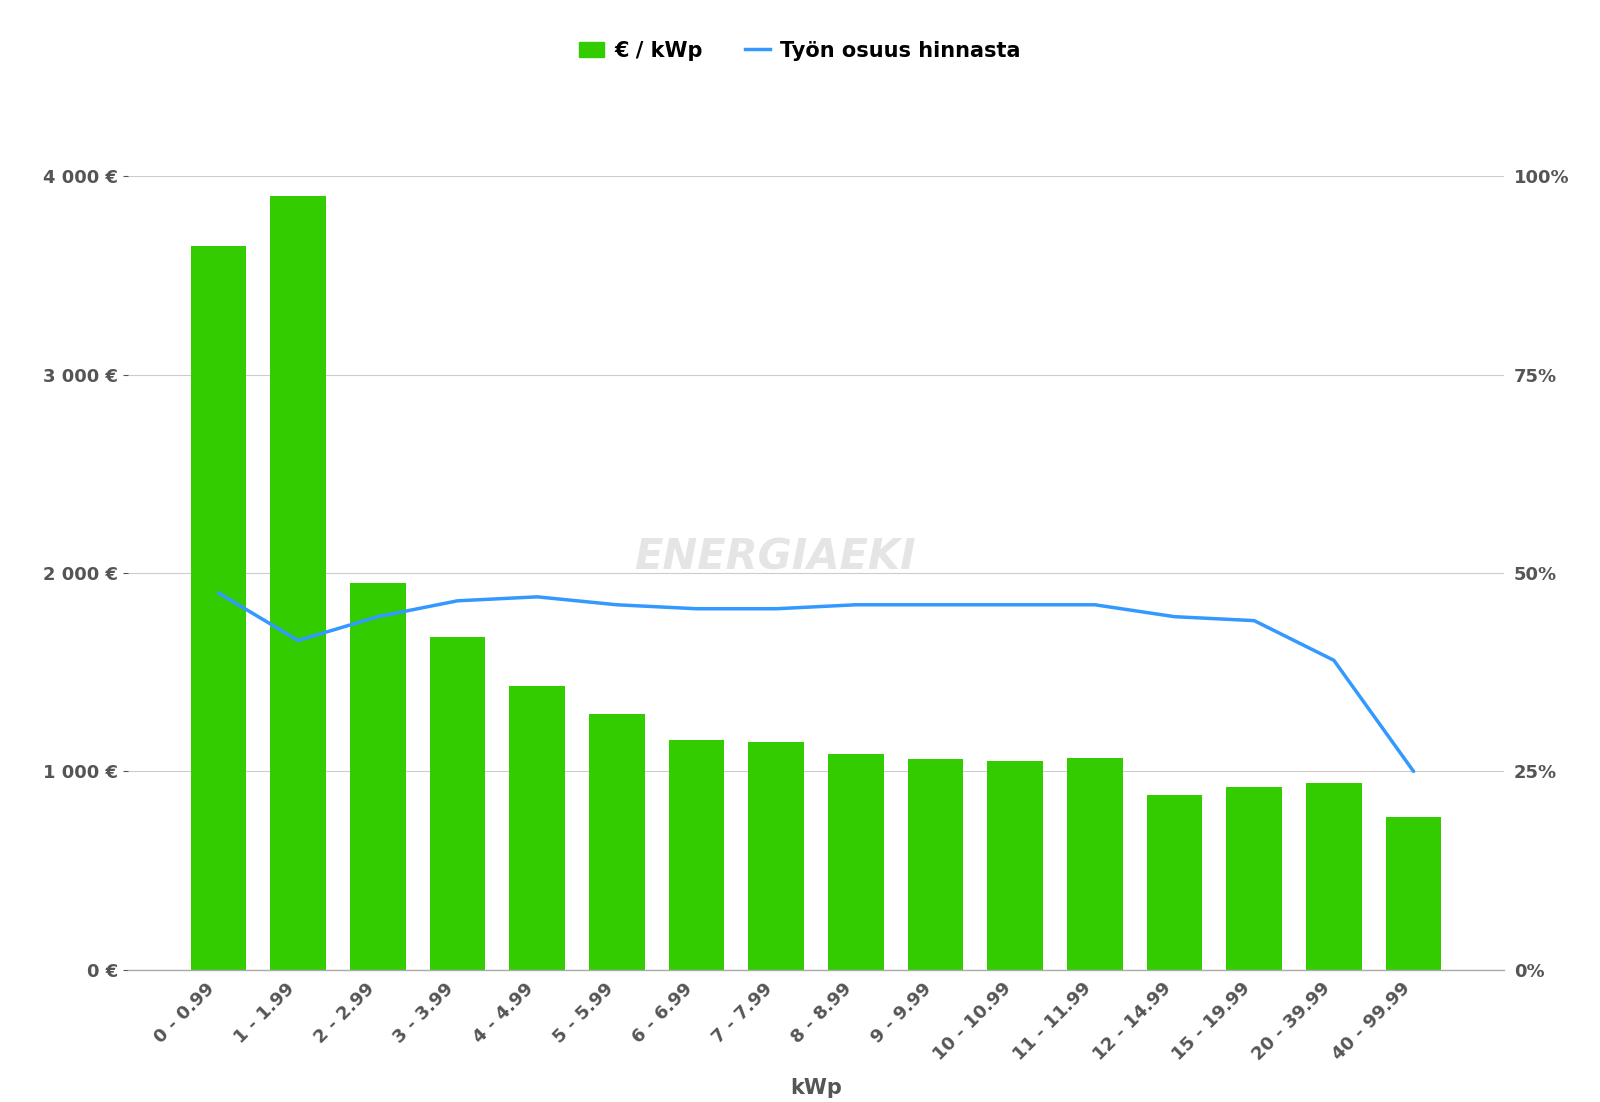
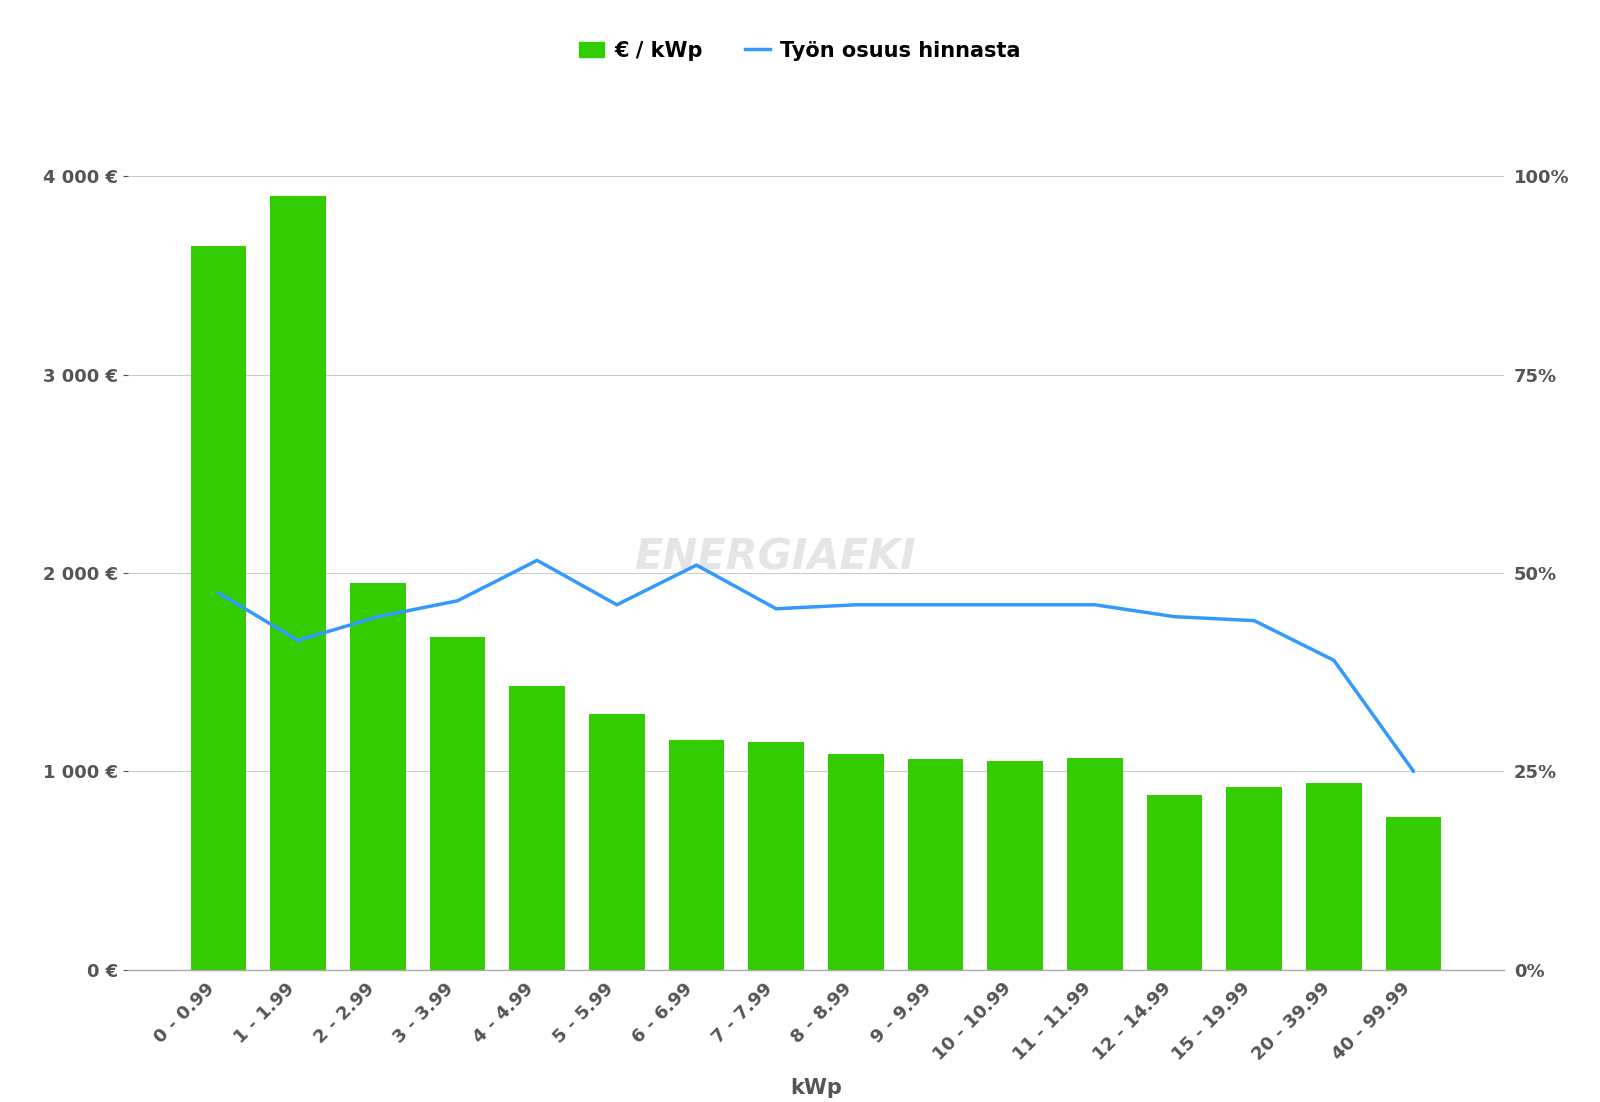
Työn osuus hinnasta/4 - 4.99: 47.0% -> 51.6%
Työn osuus hinnasta/6 - 6.99: 45.5% -> 51.0%
